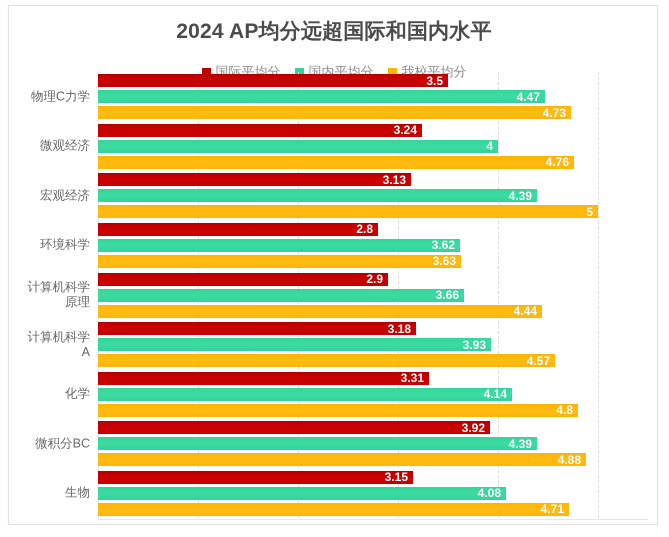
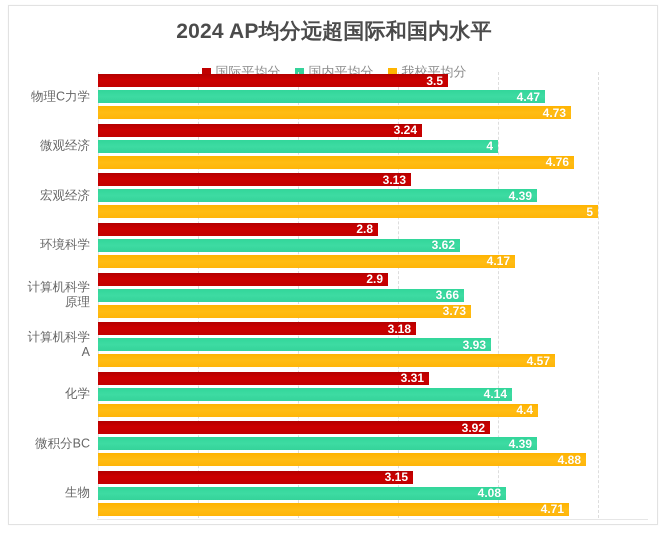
我校平均分/环境科学: 3.63 -> 4.17
我校平均分/计算机科学 原理: 4.44 -> 3.73
我校平均分/化学: 4.8 -> 4.4
